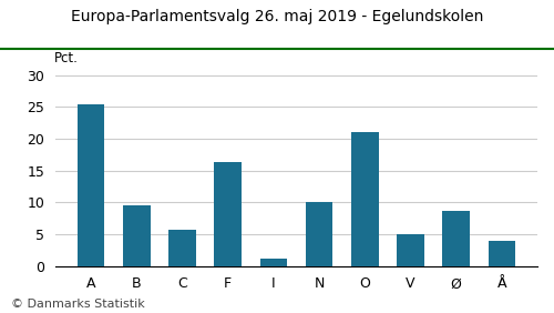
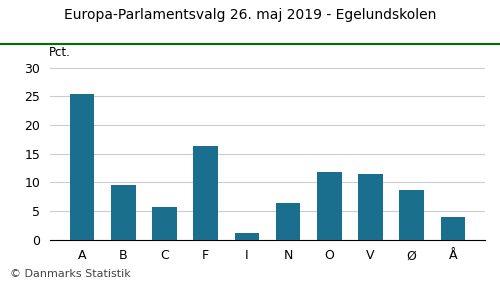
N: 10.0 -> 6.4
O: 21.0 -> 11.8
V: 5.0 -> 11.5
